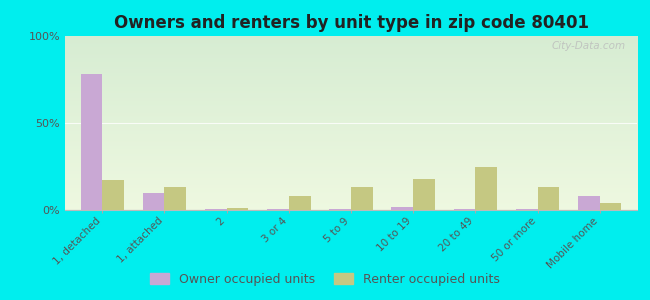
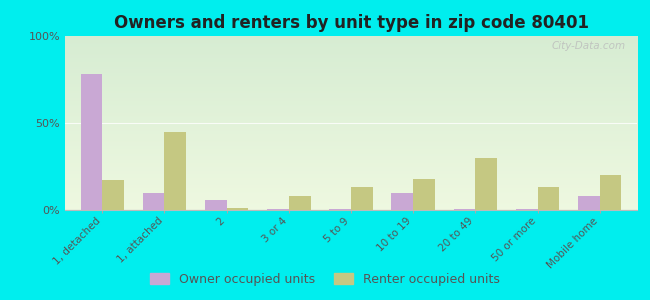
Renter occupied units/1, attached: 13% -> 45%
Owner occupied units/2: 0% -> 6%
Owner occupied units/10 to 19: 2% -> 10%
Renter occupied units/20 to 49: 25% -> 30%
Renter occupied units/Mobile home: 4% -> 20%
